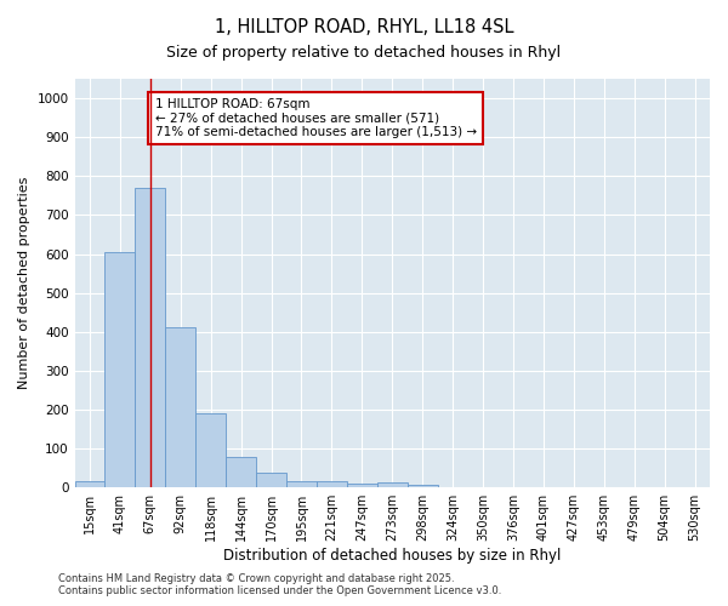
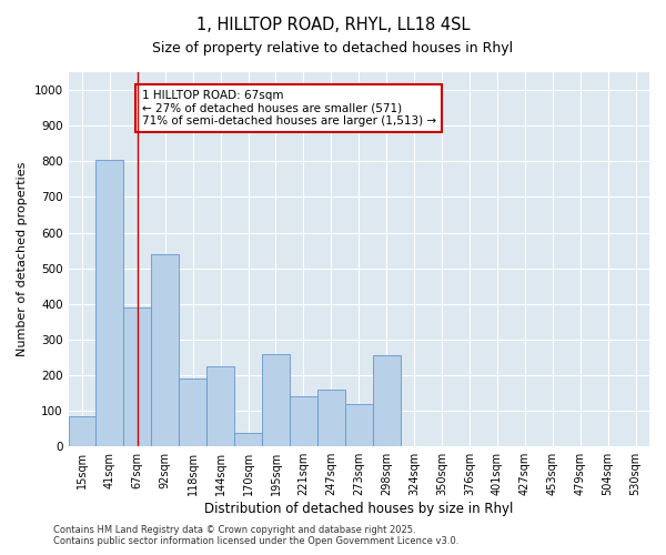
15sqm: 15 -> 85
41sqm: 605 -> 805
67sqm: 770 -> 390
92sqm: 412 -> 540
144sqm: 78 -> 225
195sqm: 17 -> 260
221sqm: 17 -> 140
247sqm: 10 -> 160
273sqm: 14 -> 120
298sqm: 6 -> 255
